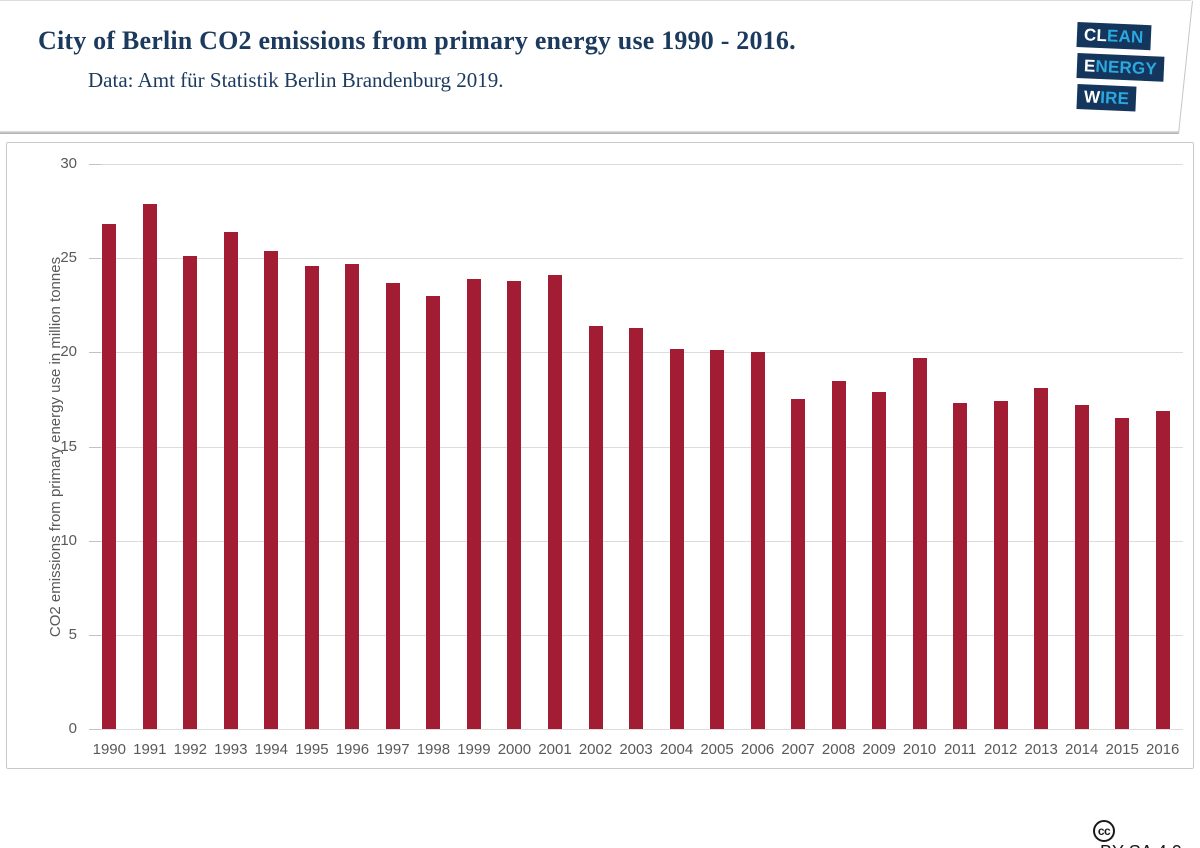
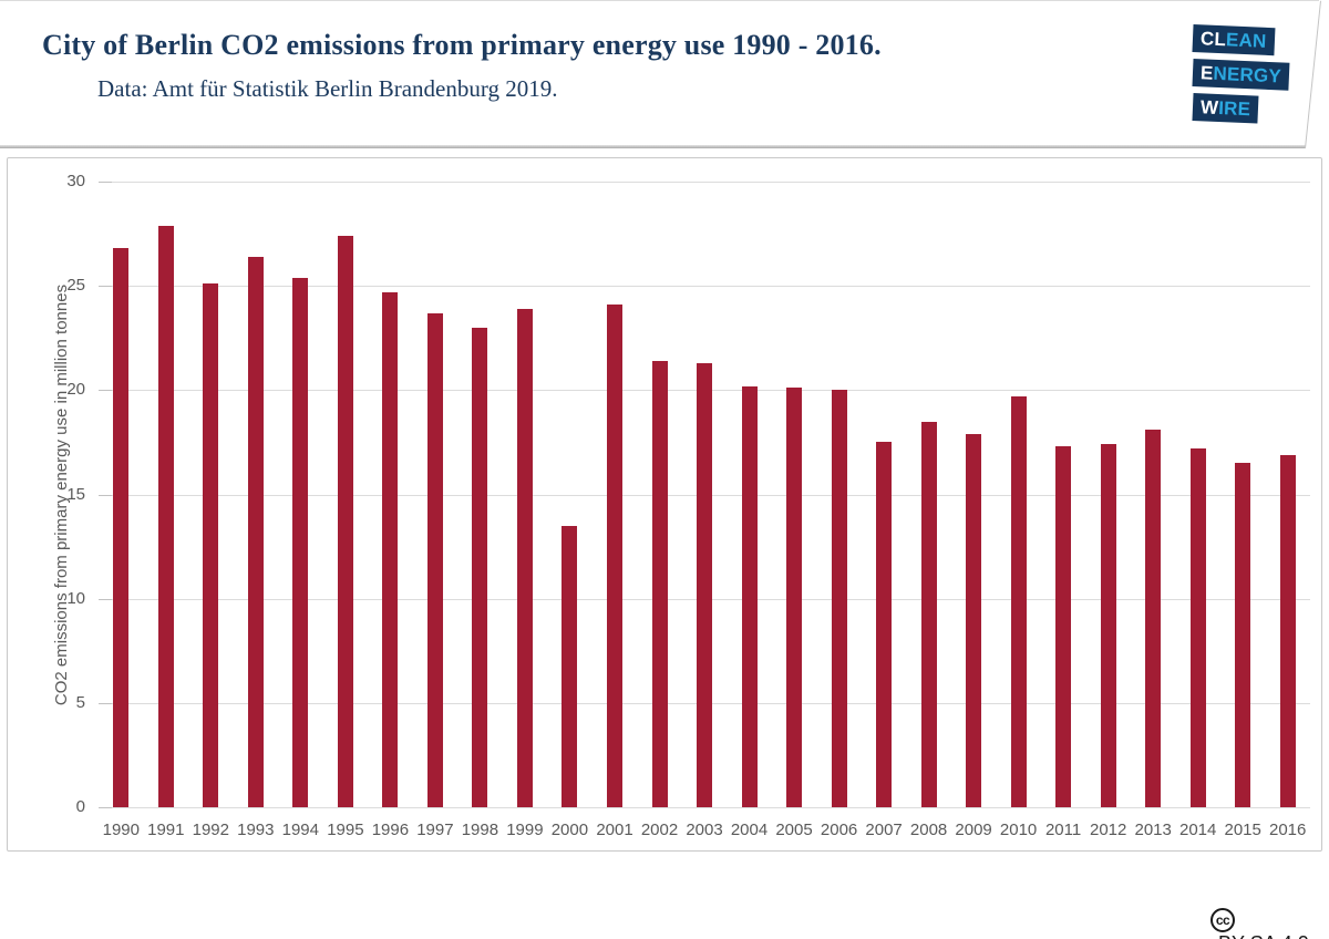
1995: 24.6 -> 27.4
2000: 23.8 -> 13.5
